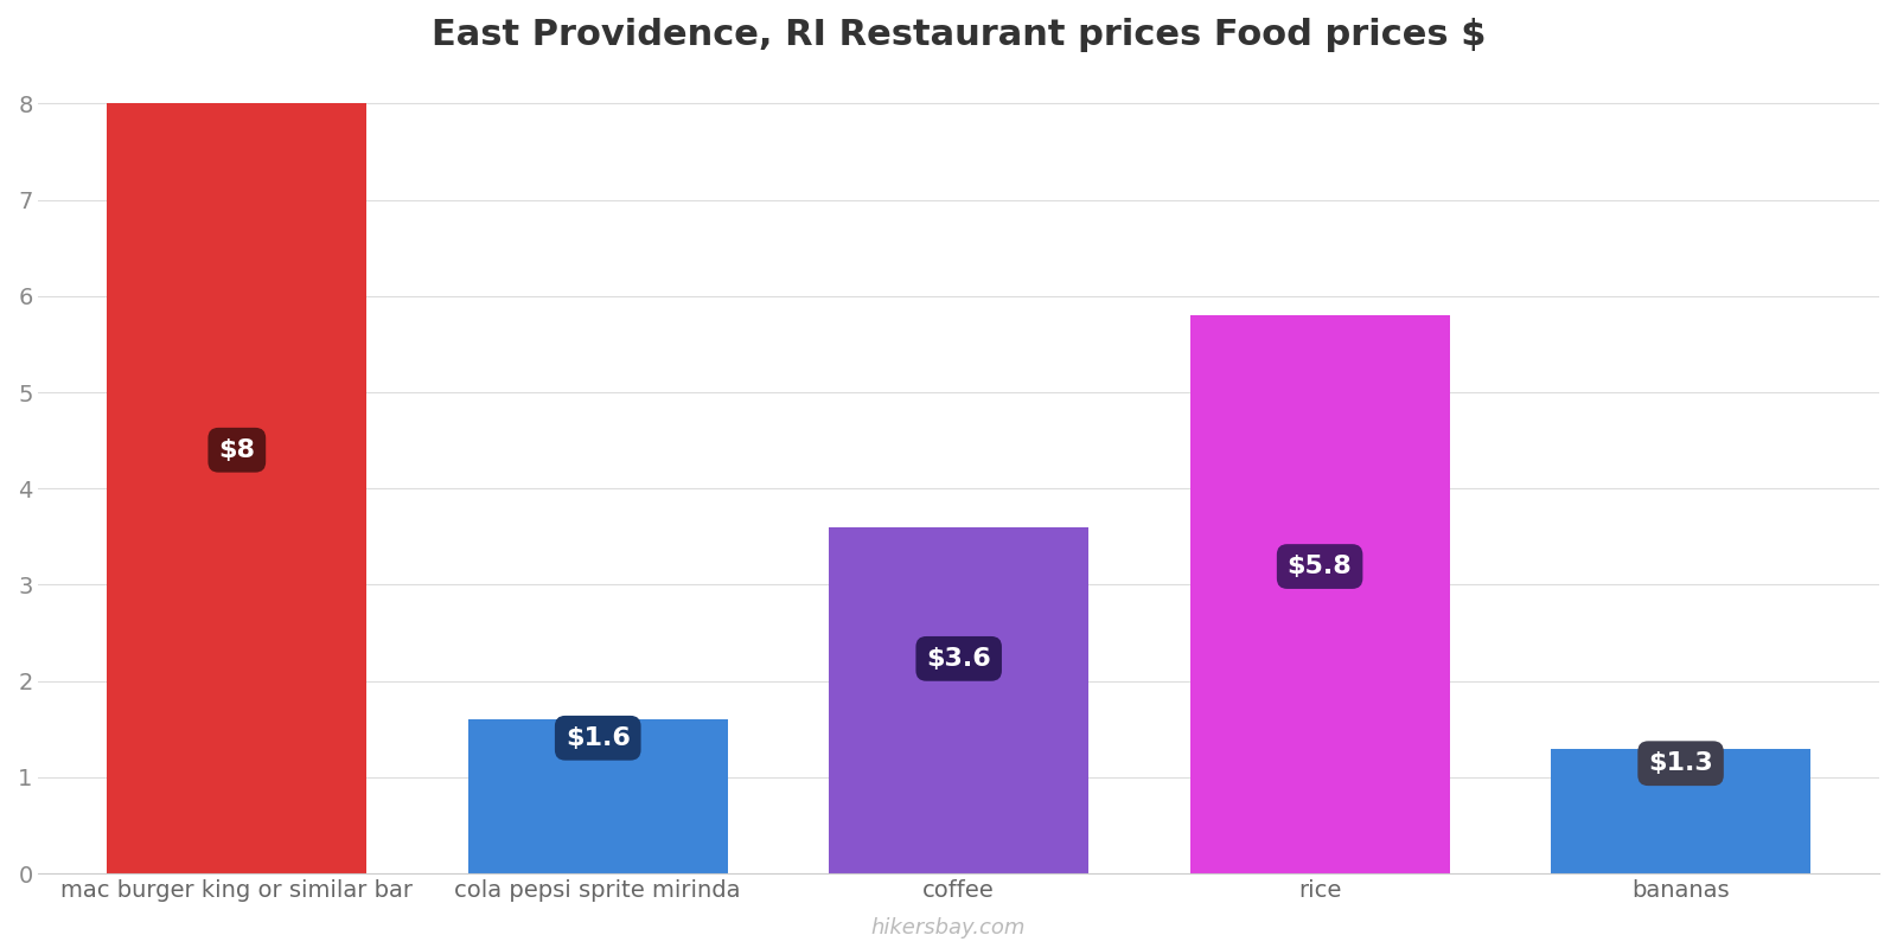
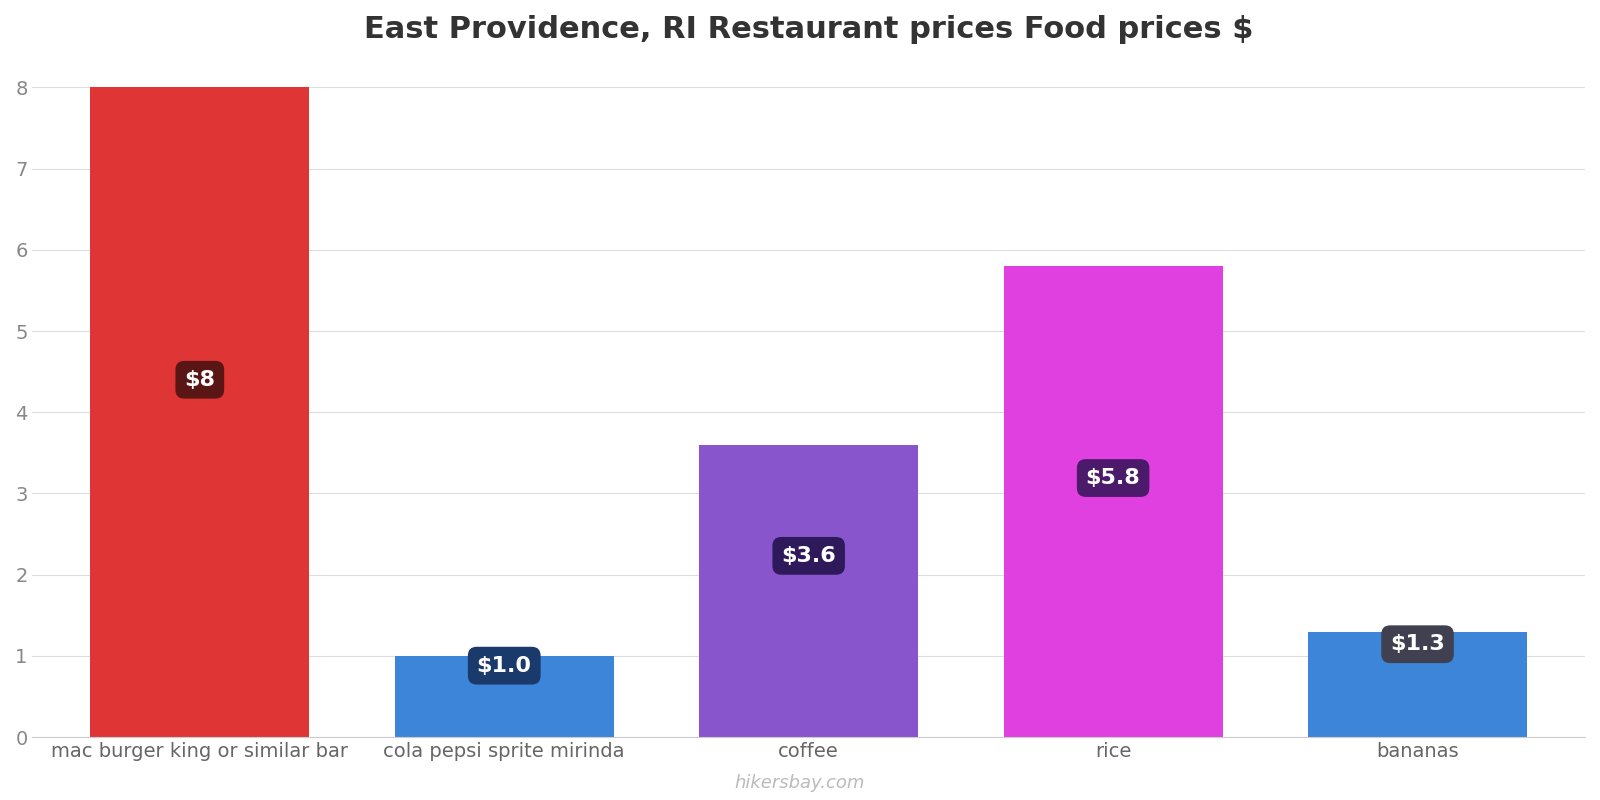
cola pepsi sprite mirinda: $1.6 -> $1.0
